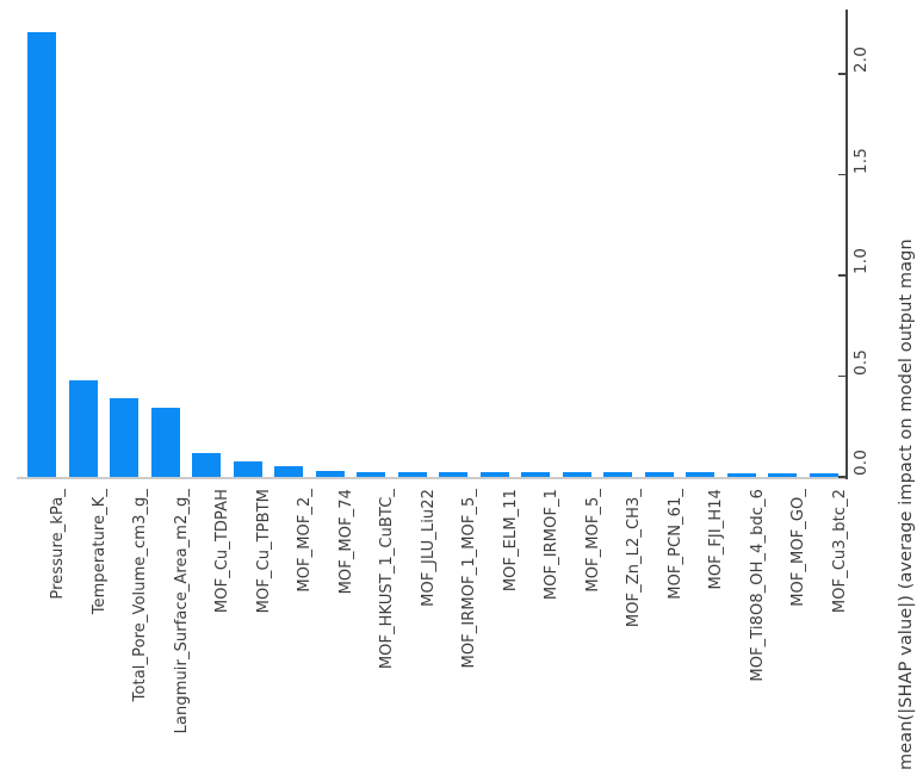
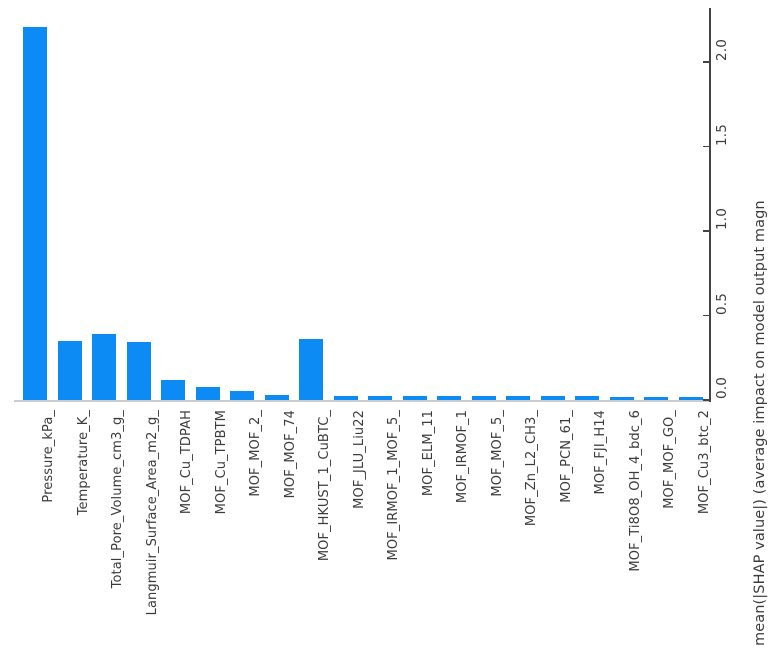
Temperature_K_: 0.48 -> 0.35
MOF_HKUST_1_CuBTC_: 0.03 -> 0.36
